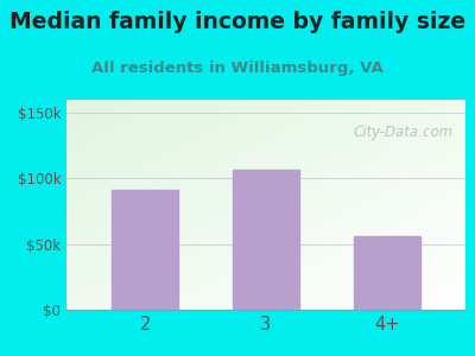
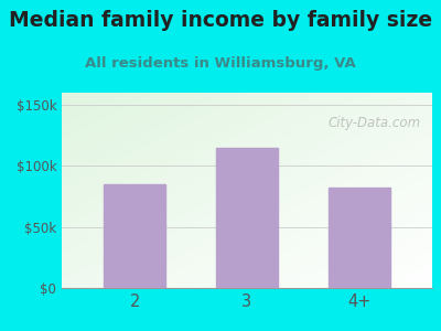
2: $91k -> $85k
3: $107k -> $115k
4+: $56k -> $82k
